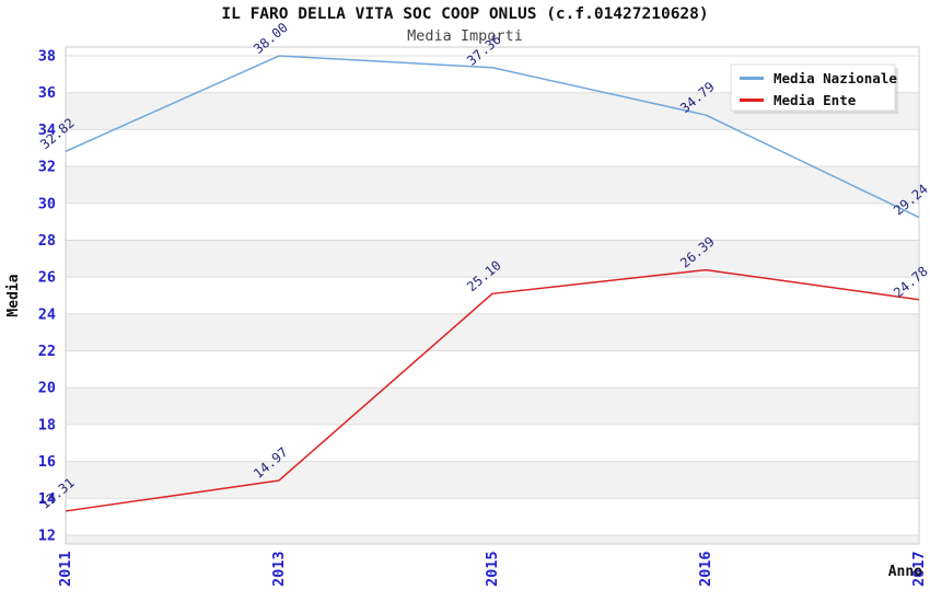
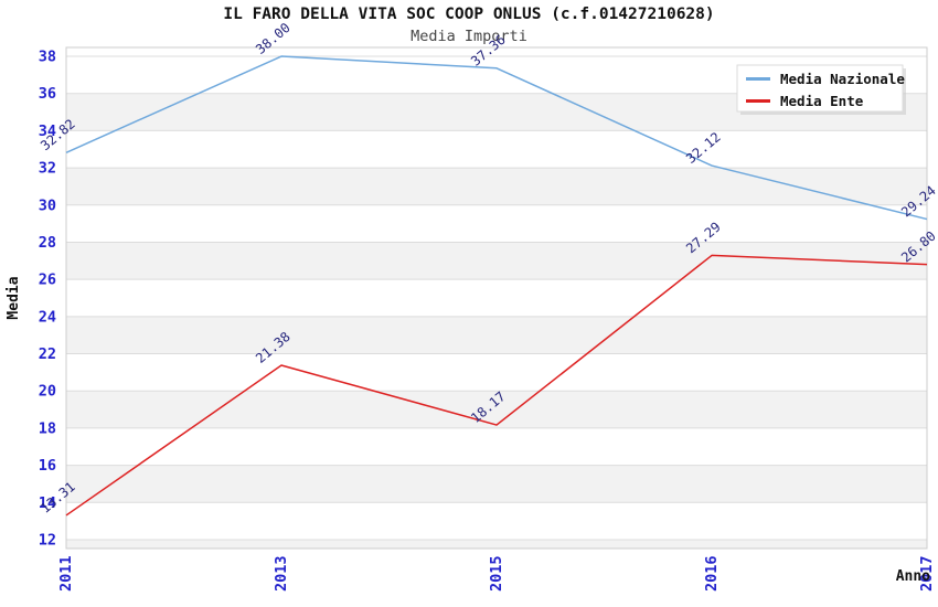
Media Ente/2013: 14.97 -> 21.38
Media Ente/2015: 25.10 -> 18.17
Media Nazionale/2016: 34.79 -> 32.12
Media Ente/2016: 26.39 -> 27.29
Media Ente/2017: 24.78 -> 26.80
